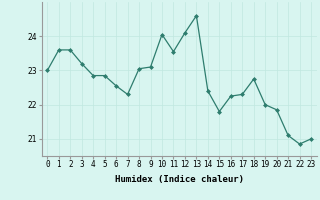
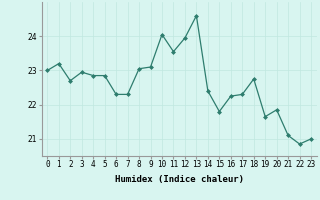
1: 23.60 -> 23.20
2: 23.60 -> 22.70
3: 23.20 -> 22.95
6: 22.55 -> 22.30
12: 24.10 -> 23.95
19: 22.00 -> 21.65
